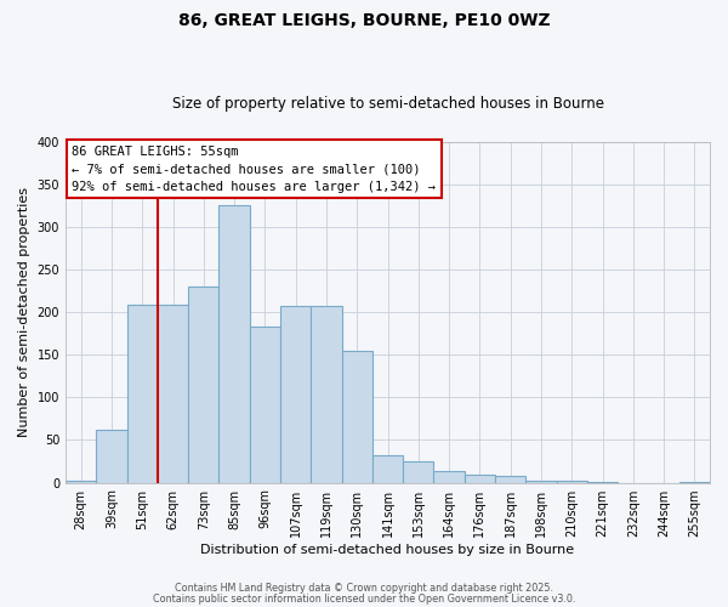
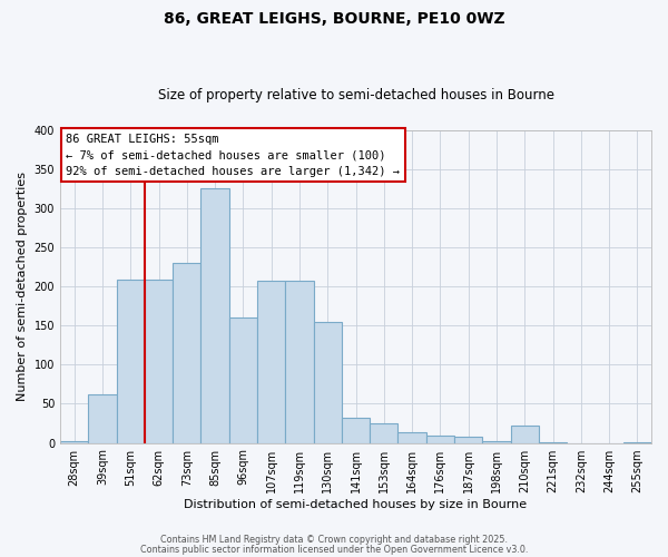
96sqm: 183 -> 160
210sqm: 2 -> 22
